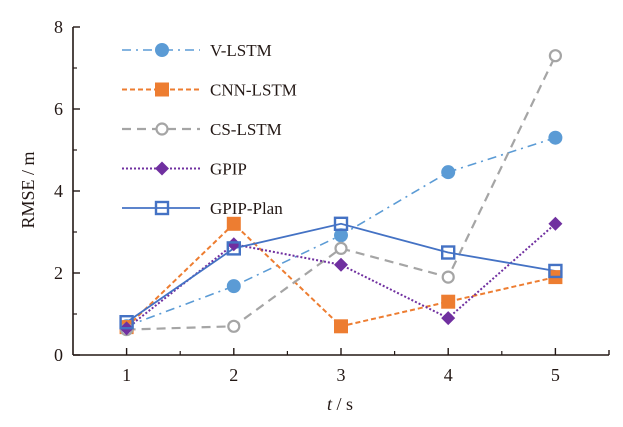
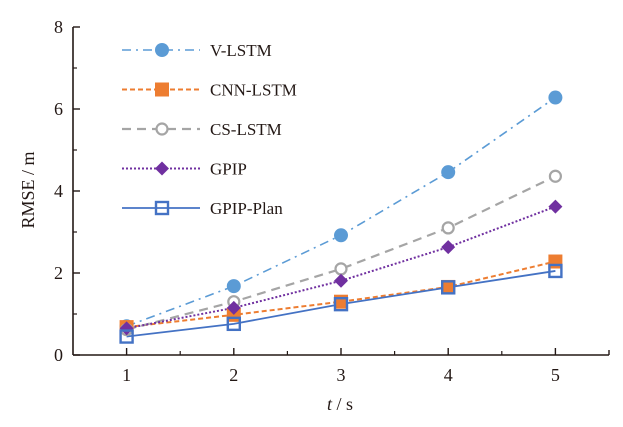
GPIP-Plan/1: 0.8 -> 0.5
CNN-LSTM/2: 3.2 -> 1.0
CS-LSTM/2: 0.7 -> 1.3
GPIP/2: 2.7 -> 1.1
GPIP-Plan/2: 2.6 -> 0.8
CNN-LSTM/3: 0.7 -> 1.3
CS-LSTM/3: 2.6 -> 2.1
GPIP/3: 2.2 -> 1.8
GPIP-Plan/3: 3.2 -> 1.2
CNN-LSTM/4: 1.3 -> 1.7
CS-LSTM/4: 1.9 -> 3.1
GPIP/4: 0.9 -> 2.6
GPIP-Plan/4: 2.5 -> 1.6
V-LSTM/5: 5.3 -> 6.3
CNN-LSTM/5: 1.9 -> 2.3
CS-LSTM/5: 7.3 -> 4.4
GPIP/5: 3.2 -> 3.6
